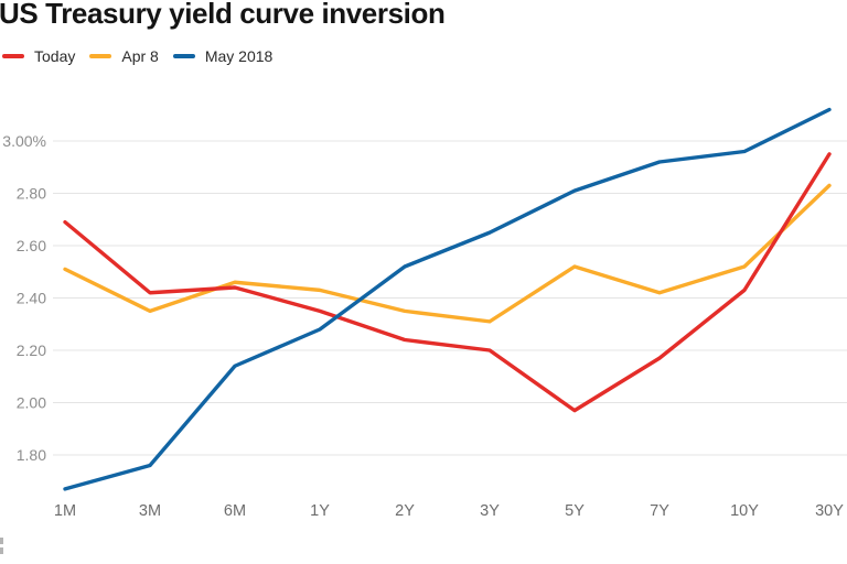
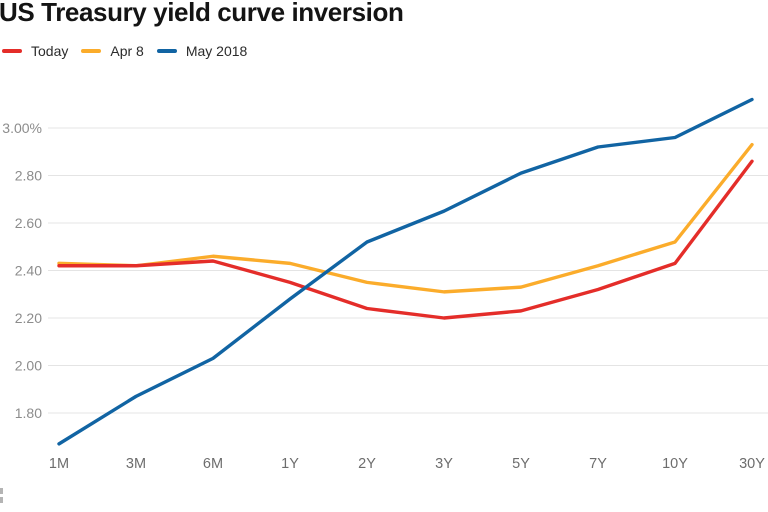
Today/1M: 2.69% -> 2.42%
Apr 8/1M: 2.51% -> 2.43%
Apr 8/3M: 2.35% -> 2.42%
May 2018/3M: 1.76% -> 1.87%
May 2018/6M: 2.14% -> 2.03%
Today/5Y: 1.97% -> 2.23%
Apr 8/5Y: 2.52% -> 2.33%
Today/7Y: 2.17% -> 2.32%
Today/30Y: 2.95% -> 2.86%
Apr 8/30Y: 2.83% -> 2.93%
